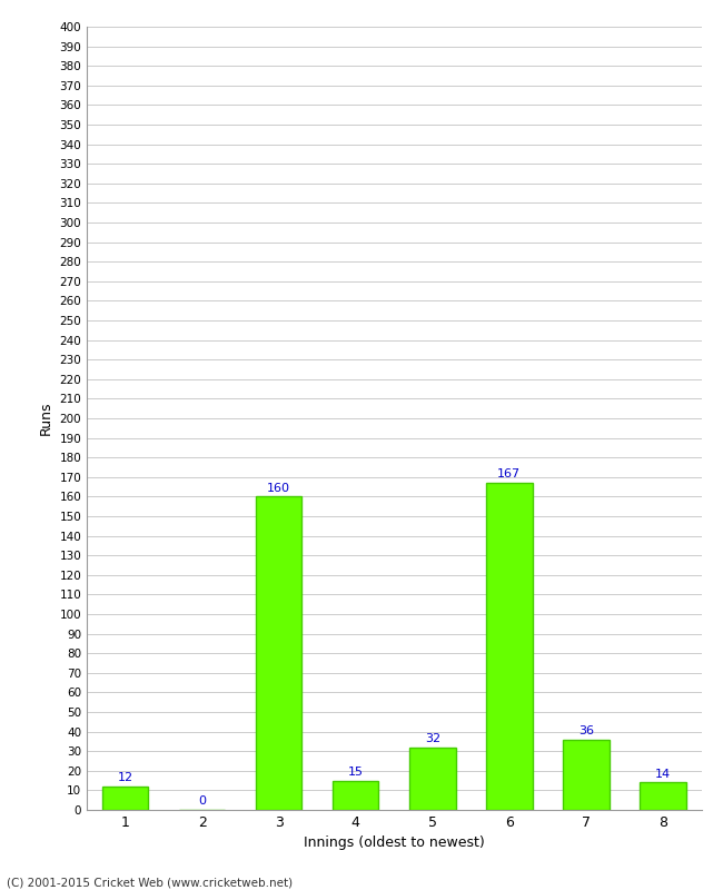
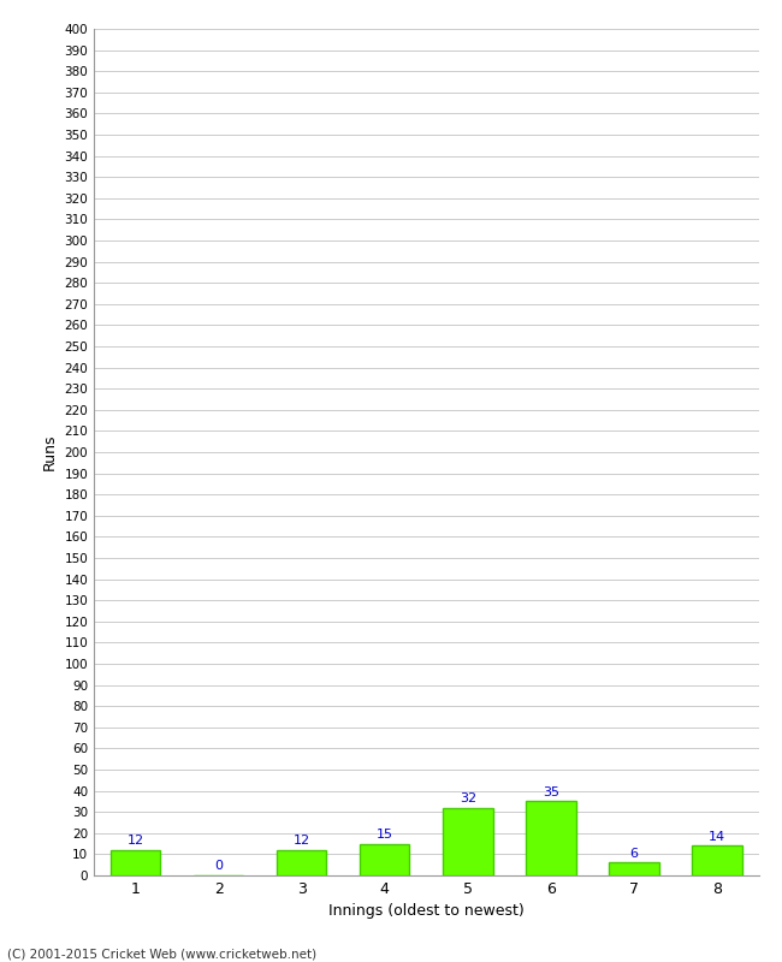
3: 160 -> 12
6: 167 -> 35
7: 36 -> 6
